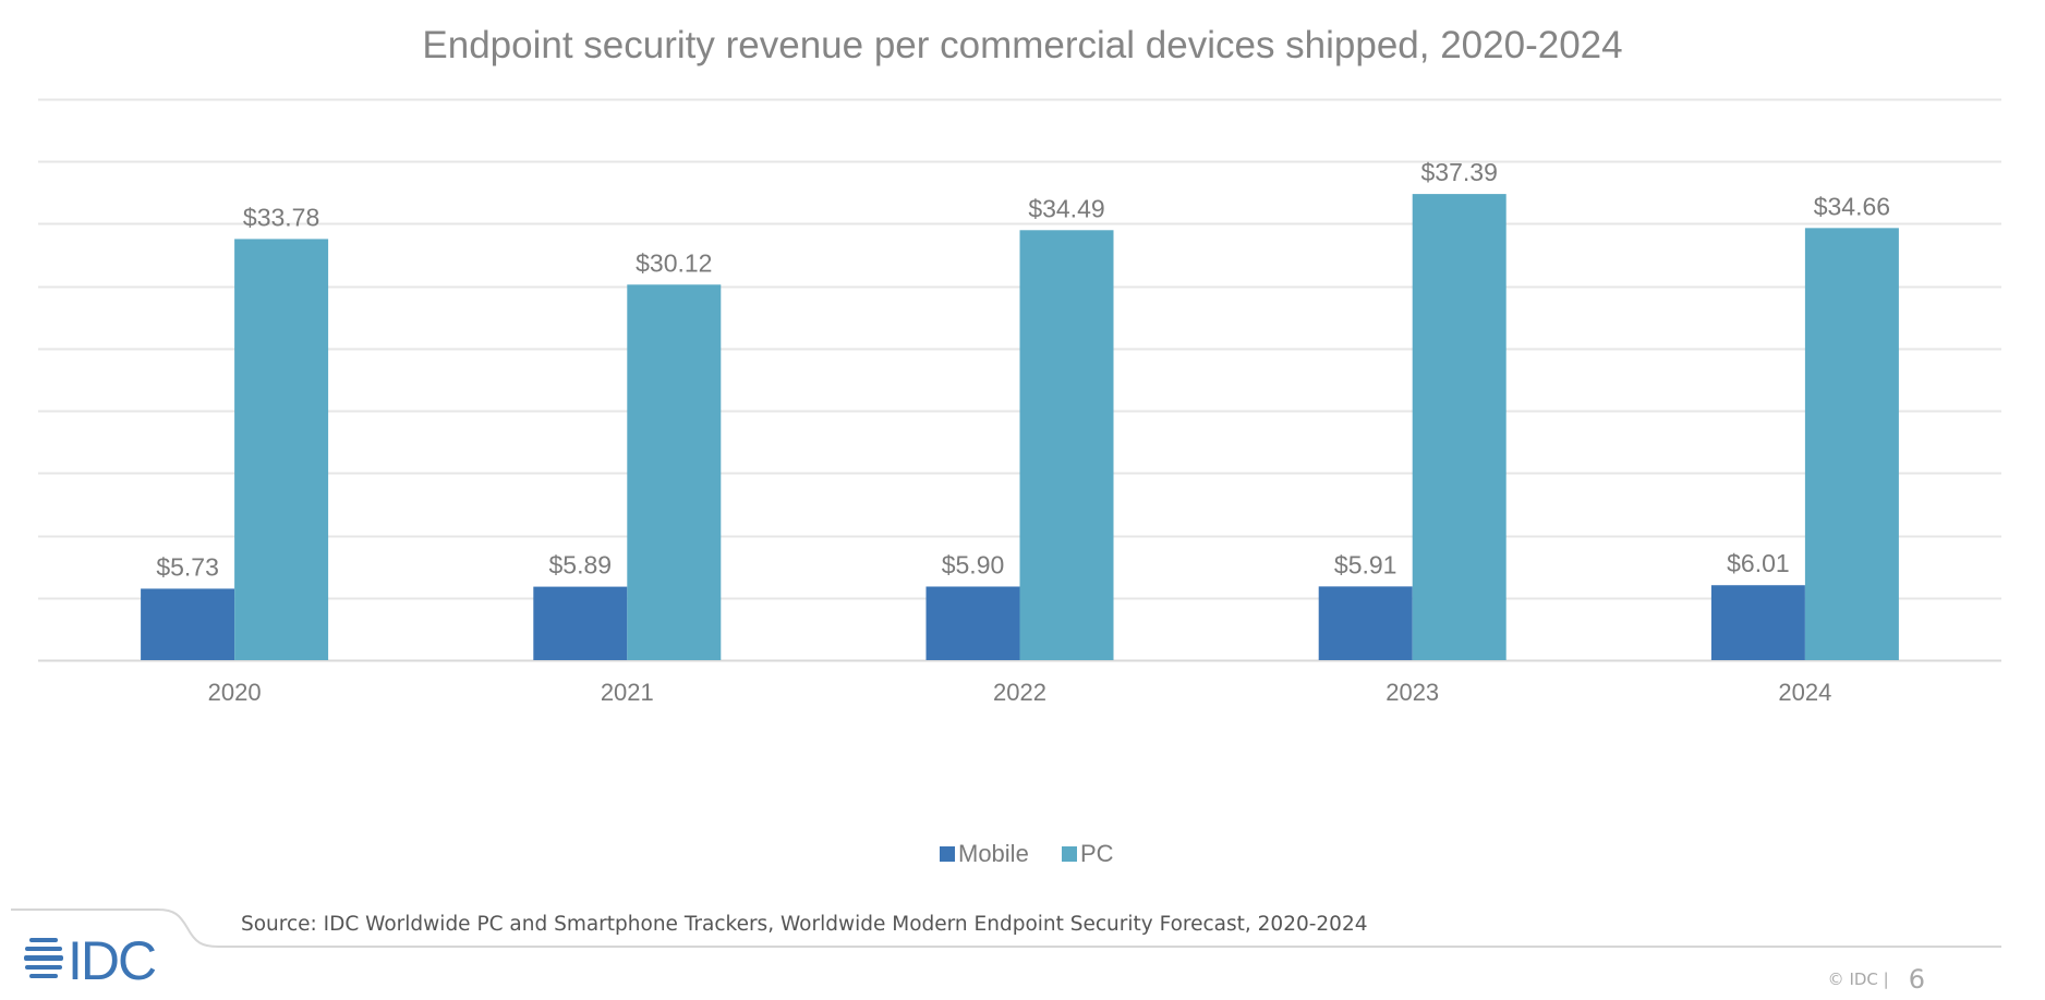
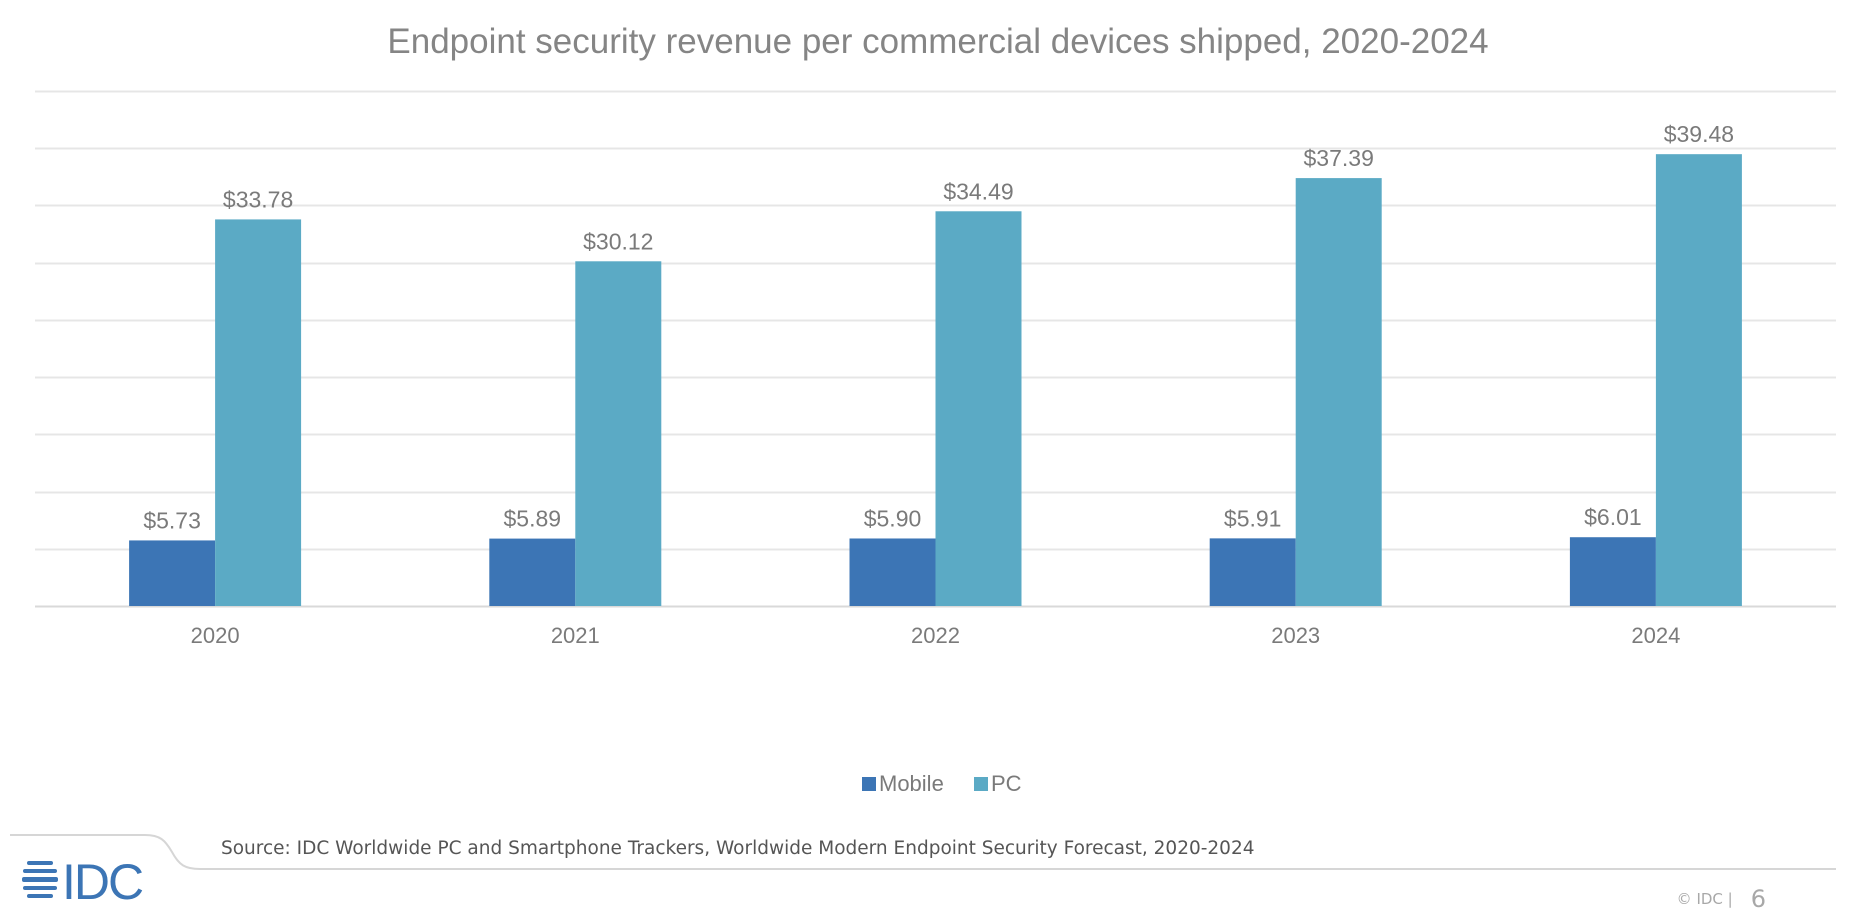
PC/2024: $34.66 -> $39.48
